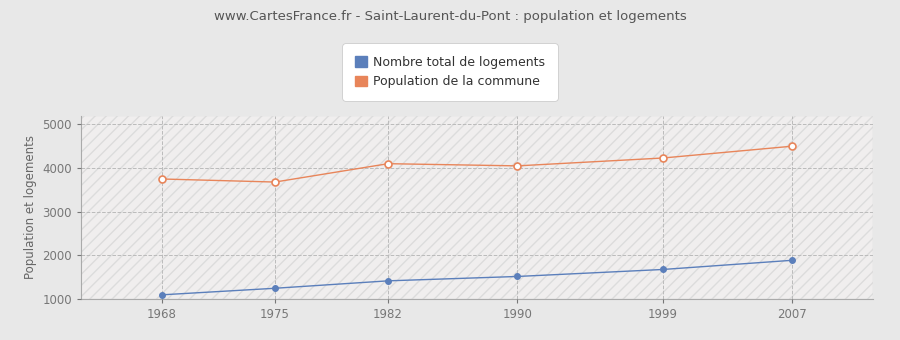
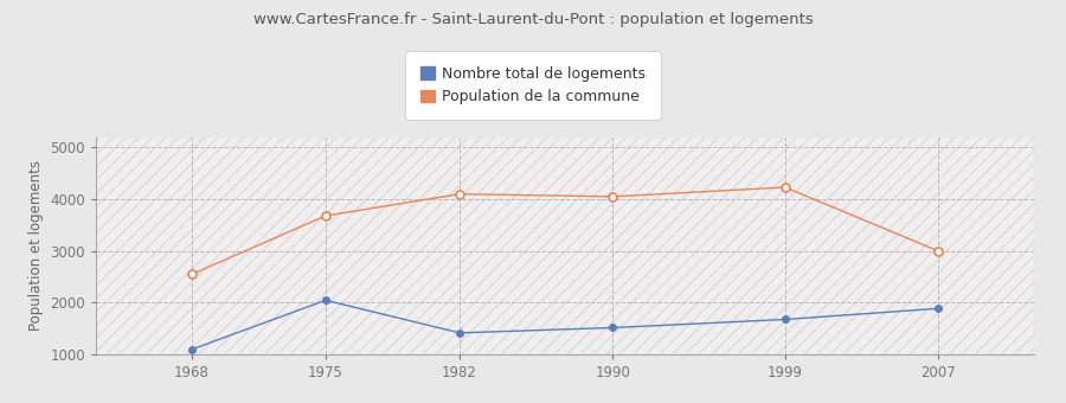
Population de la commune/1968: 3750 -> 2550
Nombre total de logements/1975: 1250 -> 2050
Population de la commune/2007: 4500 -> 3000
